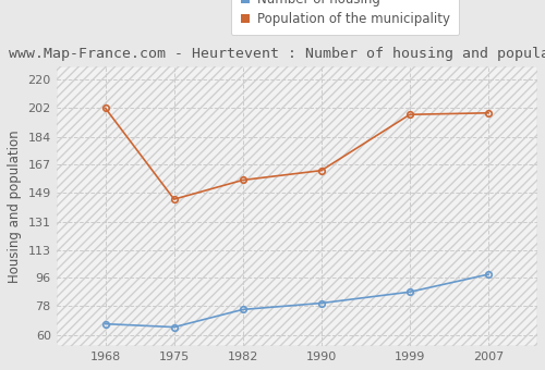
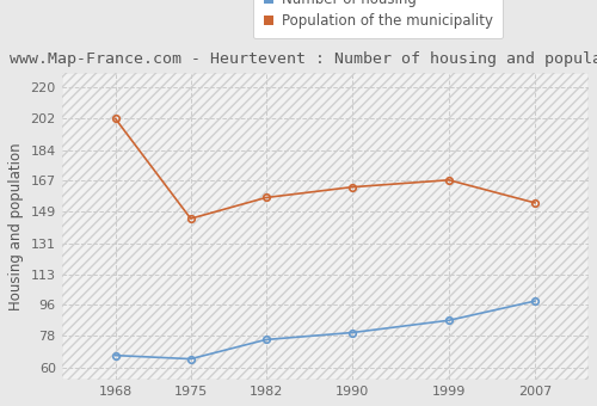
Population of the municipality/1999: 198 -> 167
Population of the municipality/2007: 199 -> 154
